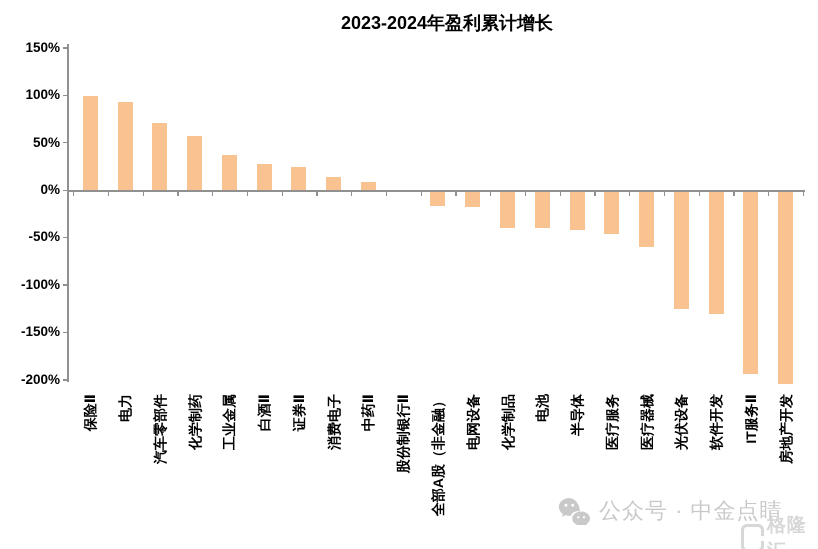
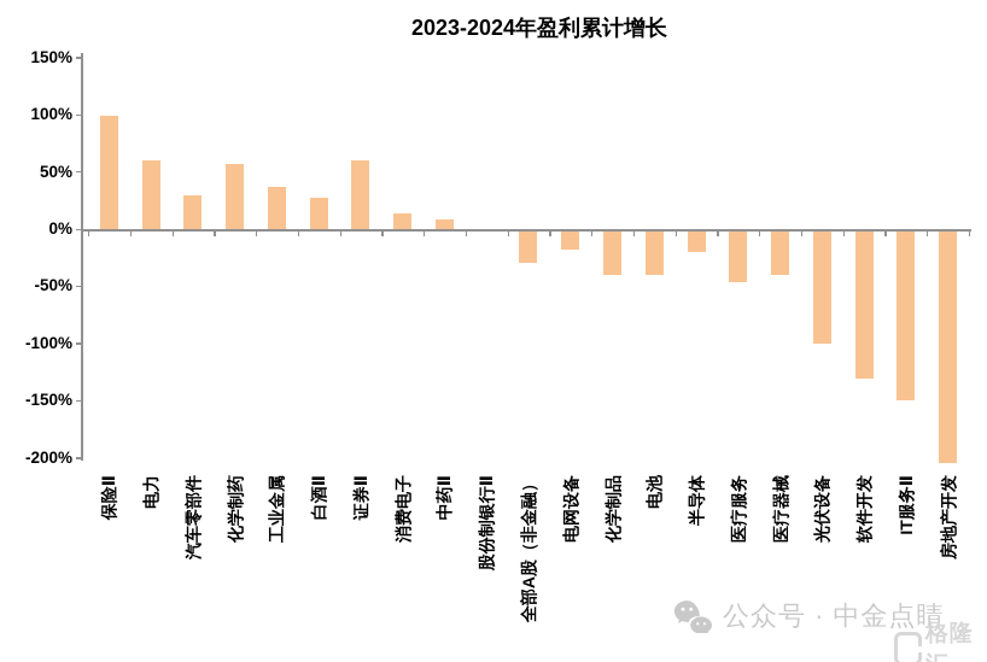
电力: 90% -> 60%
汽车零部件: 70% -> 30%
证券Ⅱ: 20% -> 60%
全部A股（非金融）: -20% -> -30%
半导体: -40% -> -20%
医疗器械: -60% -> -40%
光伏设备: -120% -> -100%
IT服务Ⅱ: -190% -> -150%
